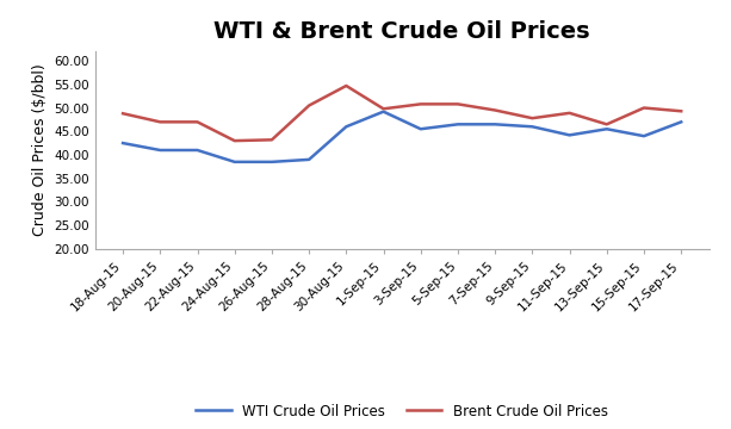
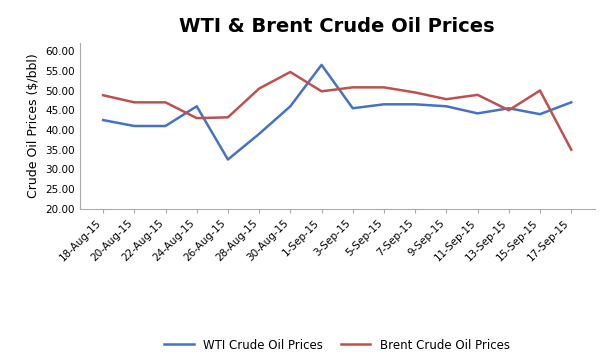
WTI Crude Oil Prices/24-Aug-15: 38.5 -> 46.0
WTI Crude Oil Prices/26-Aug-15: 38.5 -> 32.5
WTI Crude Oil Prices/1-Sep-15: 49.2 -> 56.5
Brent Crude Oil Prices/13-Sep-15: 46.5 -> 45.0
Brent Crude Oil Prices/17-Sep-15: 49.3 -> 35.0
